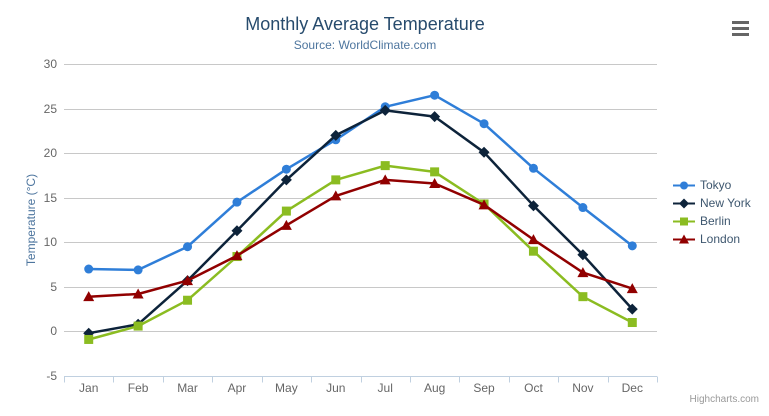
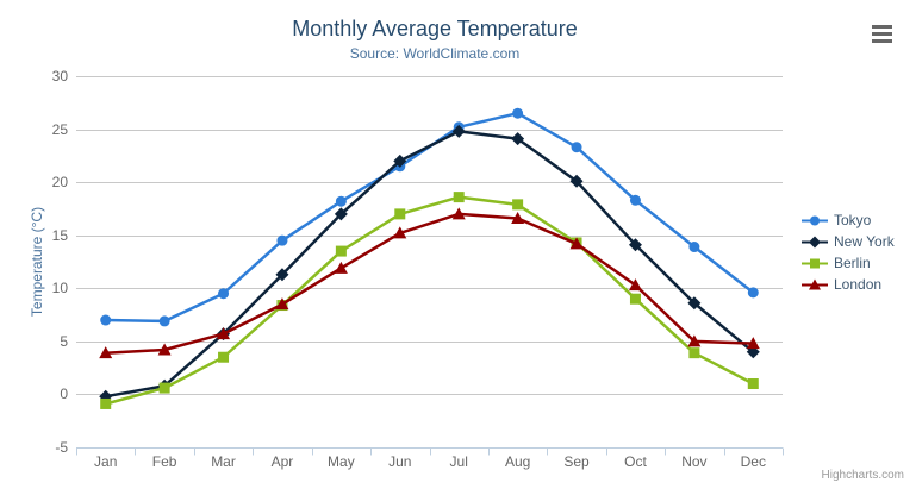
London/Nov: 7 -> 5
New York/Dec: 2 -> 4
